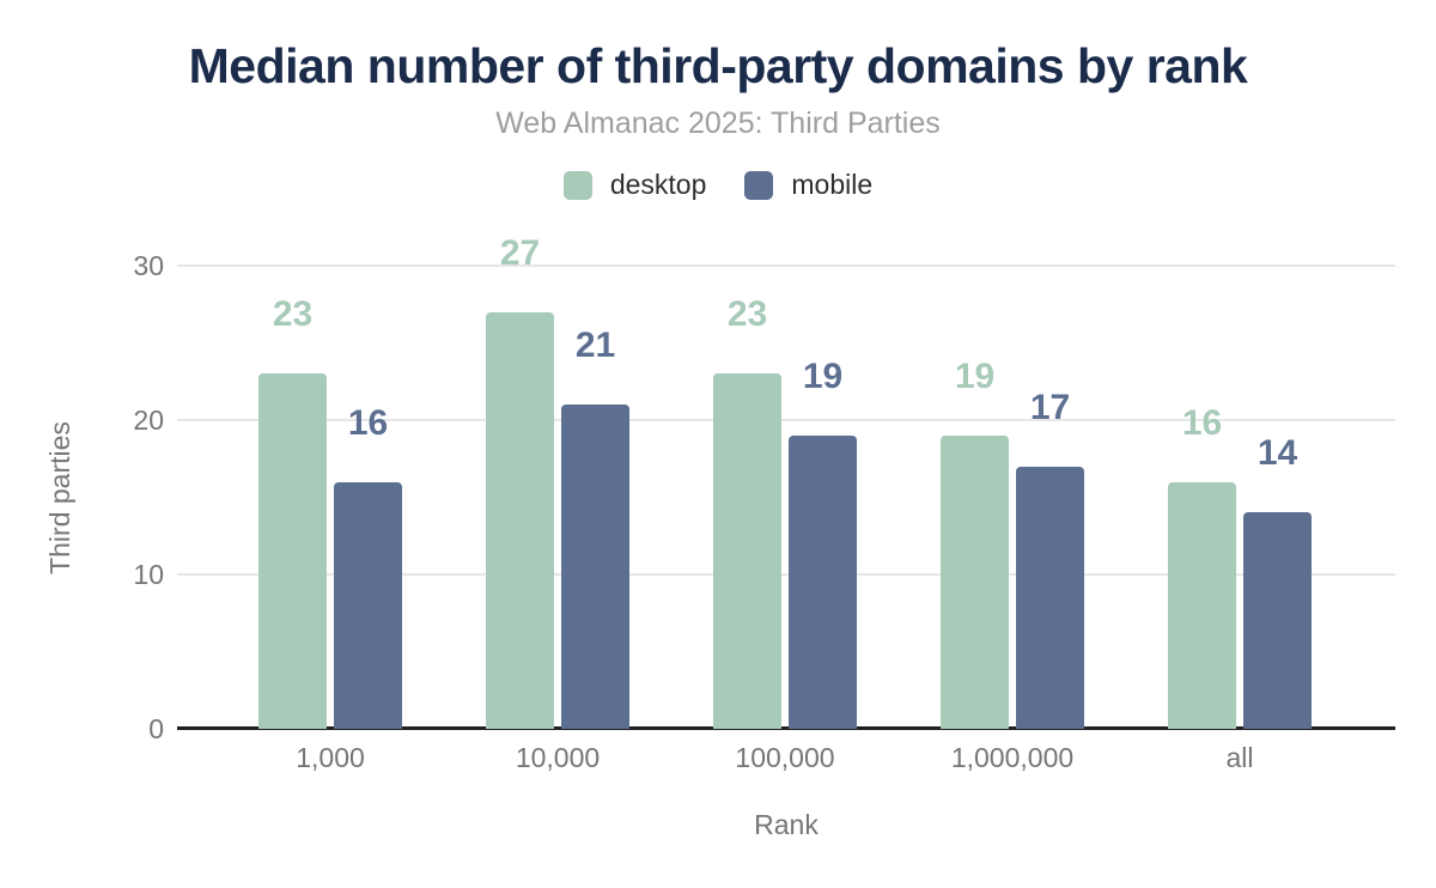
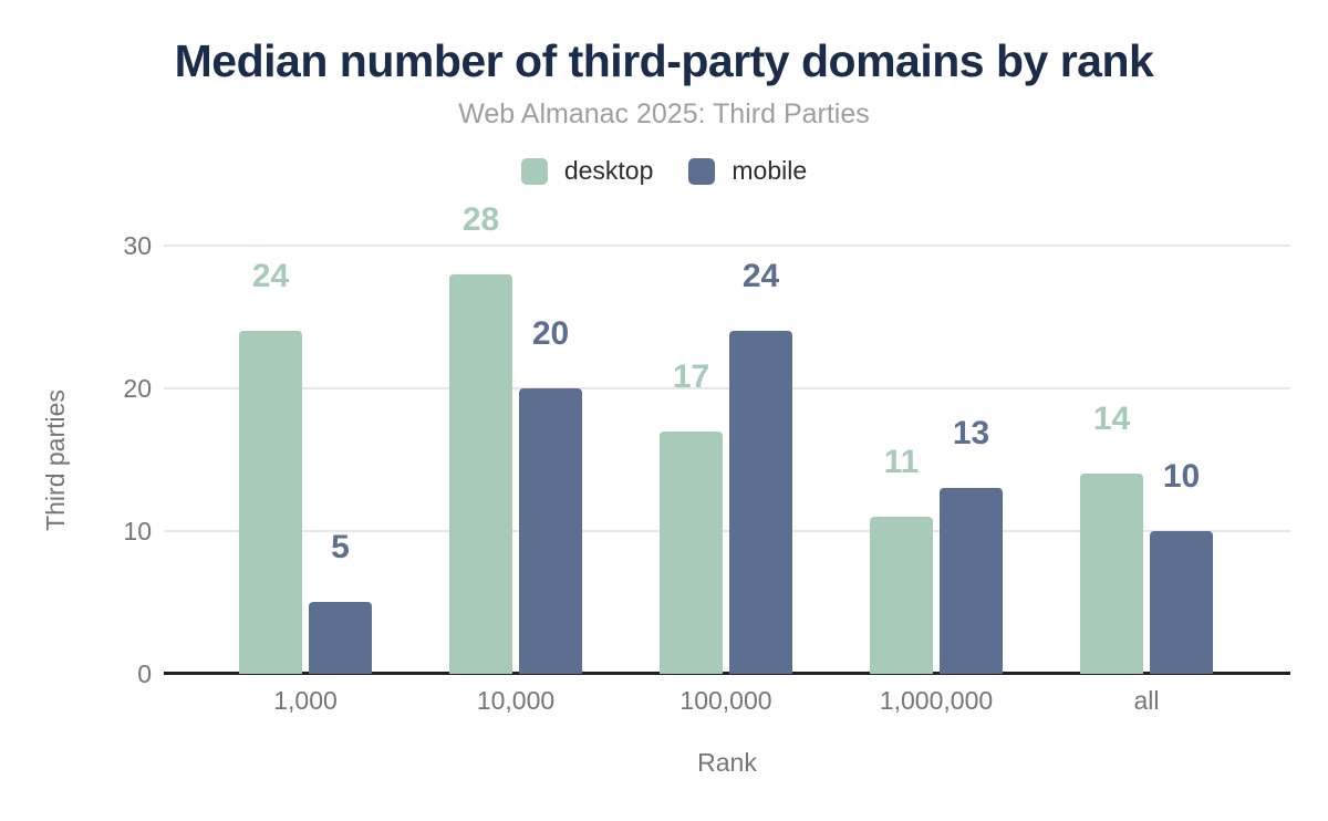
desktop/1,000: 23 -> 24
mobile/1,000: 16 -> 5
desktop/10,000: 27 -> 28
mobile/10,000: 21 -> 20
desktop/100,000: 23 -> 17
mobile/100,000: 19 -> 24
desktop/1,000,000: 19 -> 11
mobile/1,000,000: 17 -> 13
desktop/all: 16 -> 14
mobile/all: 14 -> 10
